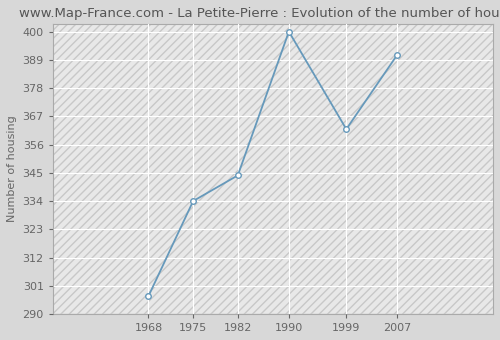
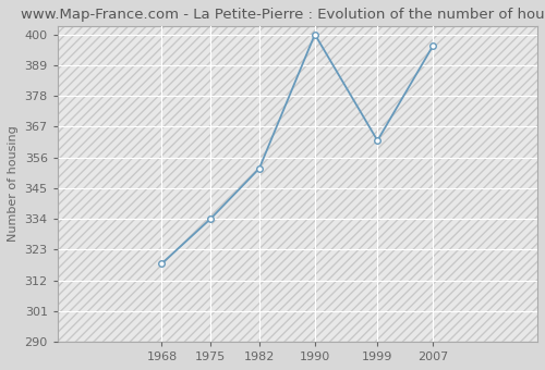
1968: 297 -> 318
1982: 344 -> 352
2007: 391 -> 396
